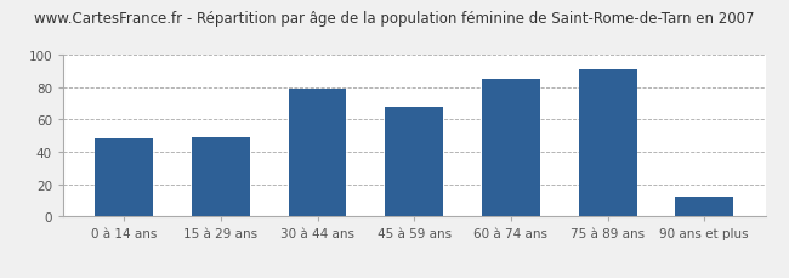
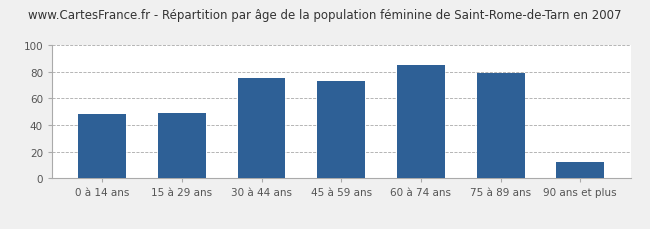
30 à 44 ans: 79 -> 75
45 à 59 ans: 68 -> 73
75 à 89 ans: 91 -> 79
